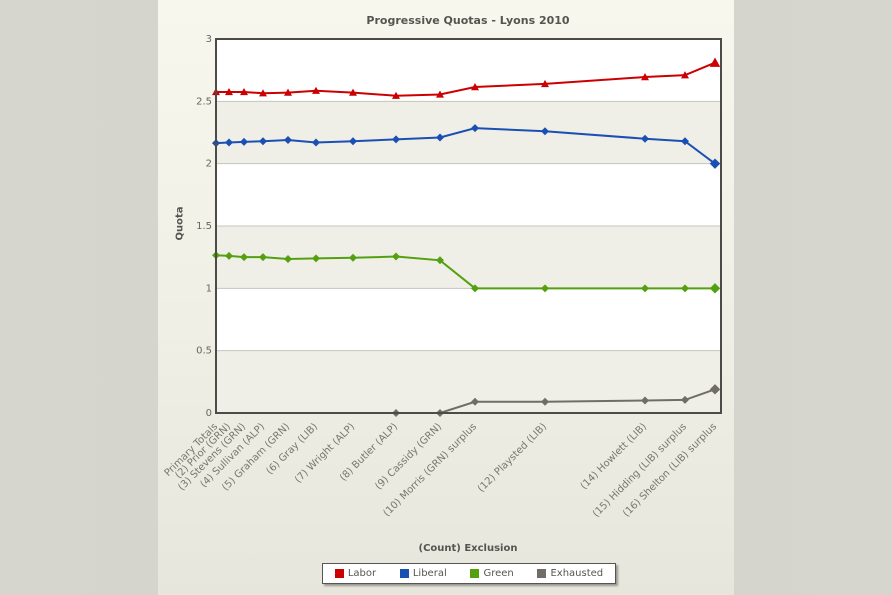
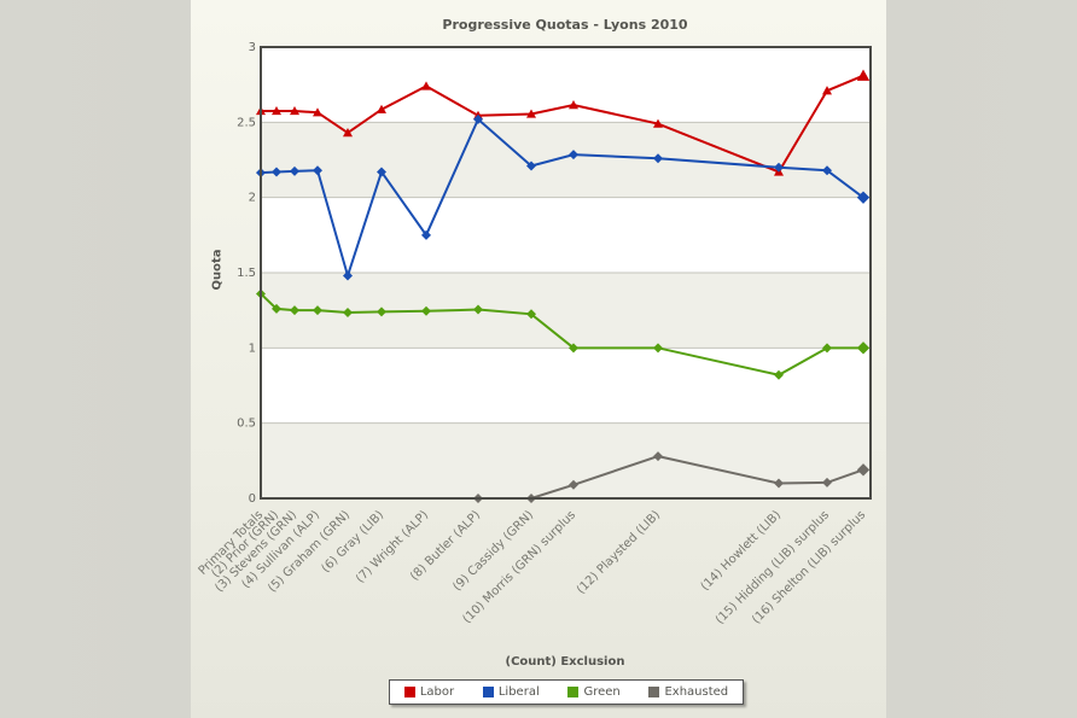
Green/Primary Totals: 1.26 -> 1.36
Labor/(5) Graham (GRN): 2.57 -> 2.43
Liberal/(5) Graham (GRN): 2.19 -> 1.48
Labor/(7) Wright (ALP): 2.57 -> 2.74
Liberal/(7) Wright (ALP): 2.18 -> 1.75
Liberal/(8) Butler (ALP): 2.19 -> 2.52
Labor/(12) Playsted (LIB): 2.64 -> 2.49
Exhausted/(12) Playsted (LIB): 0.09 -> 0.28
Labor/(14) Howlett (LIB): 2.69 -> 2.17
Green/(14) Howlett (LIB): 1.00 -> 0.82
